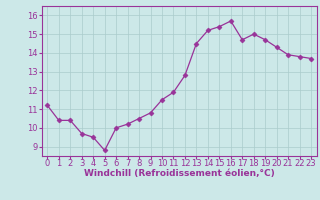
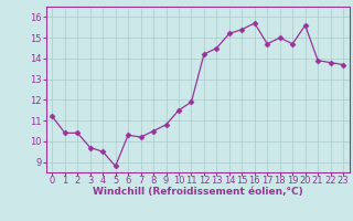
6: 10.0 -> 10.3
12: 12.8 -> 14.2
20: 14.3 -> 15.6
